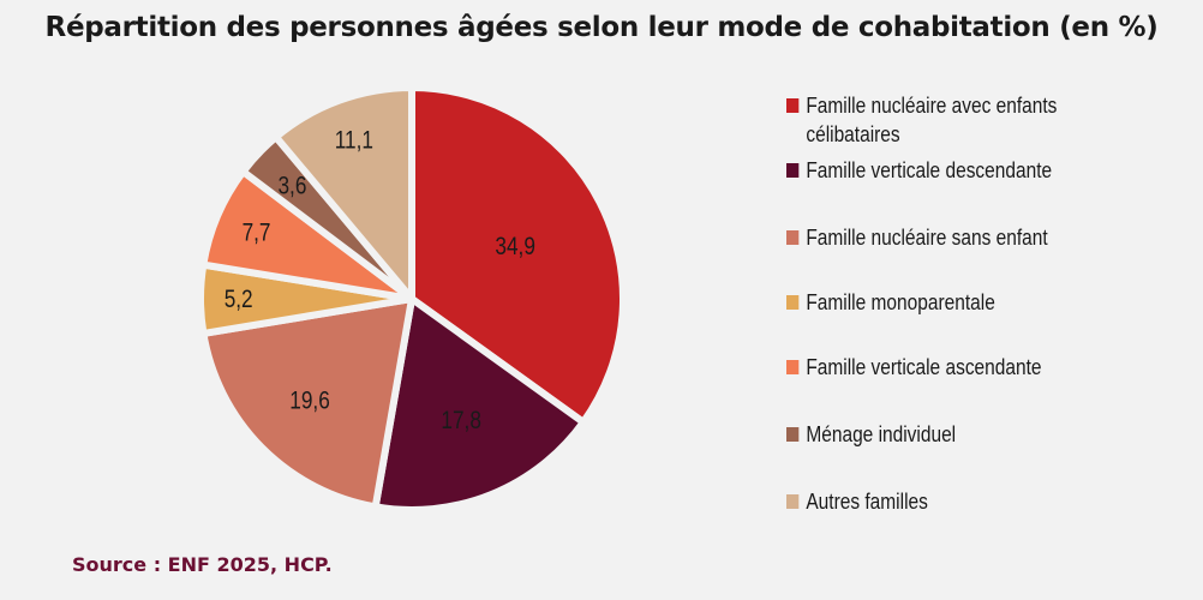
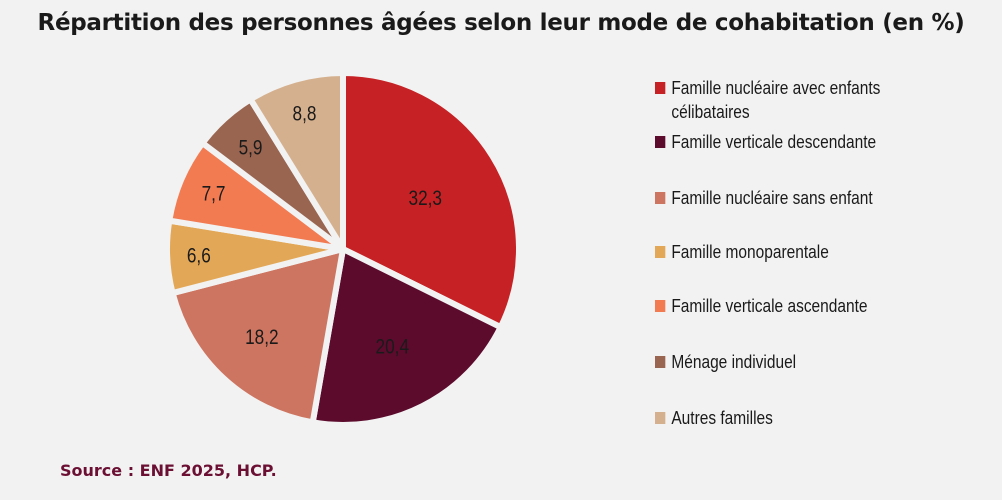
Famille nucléaire avec enfants célibataires: 34,9 -> 32,3
Famille verticale descendante: 17,8 -> 20,4
Famille nucléaire sans enfant: 19,6 -> 18,2
Famille monoparentale: 5,2 -> 6,6
Ménage individuel: 3,6 -> 5,9
Autres familles: 11,1 -> 8,8
